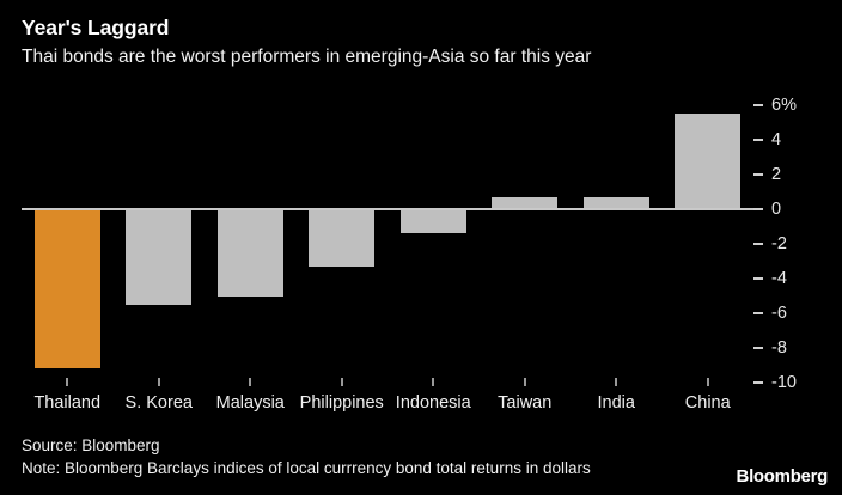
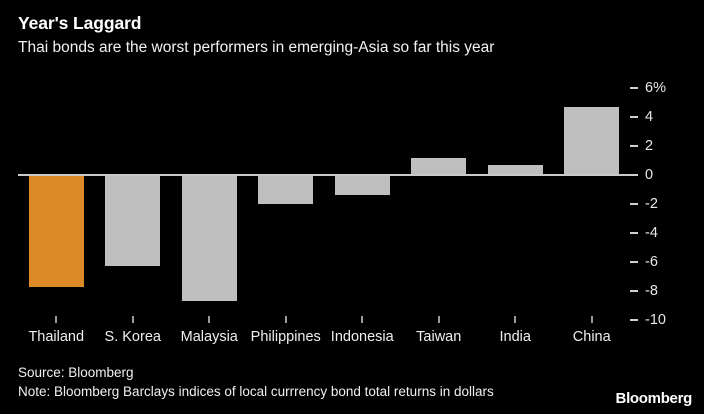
Thailand: -9.2% -> -7.7%
S. Korea: -5.5% -> -6.3%
Malaysia: -5.0% -> -8.7%
Philippines: -3.3% -> -2.0%
Taiwan: 0.7% -> 1.2%
China: 5.5% -> 4.7%
